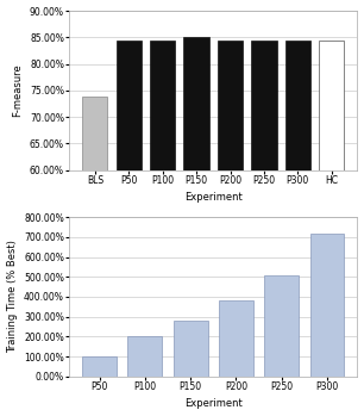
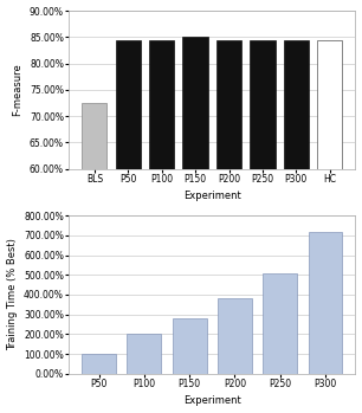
BLS: 73.9% -> 72.5%
